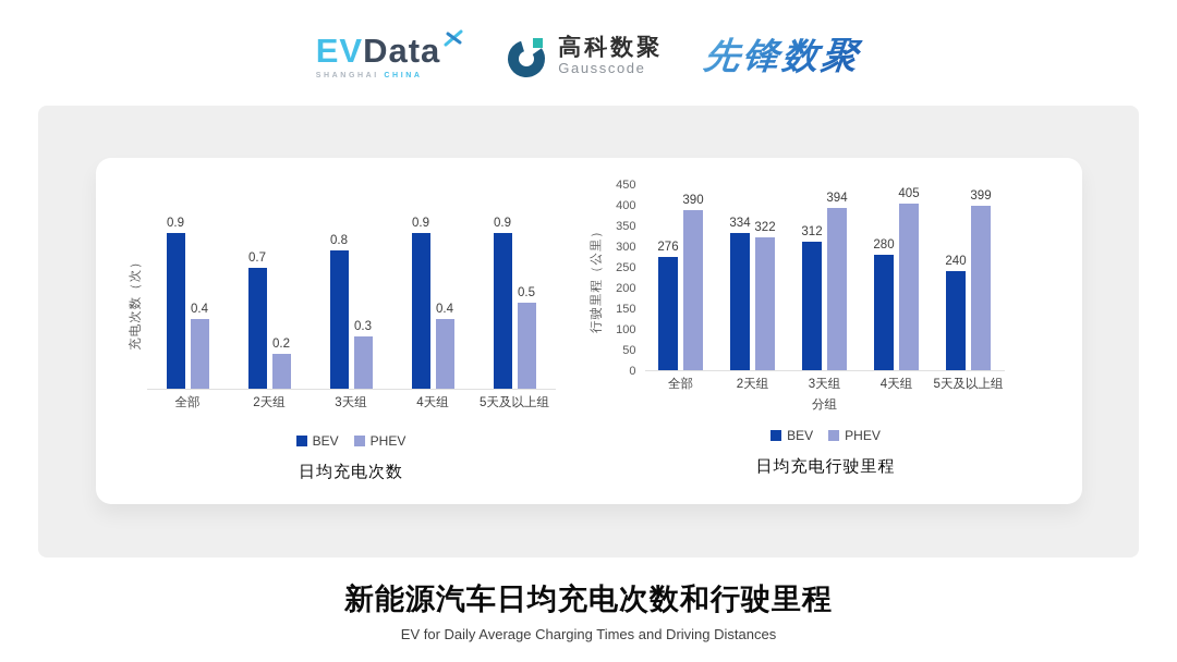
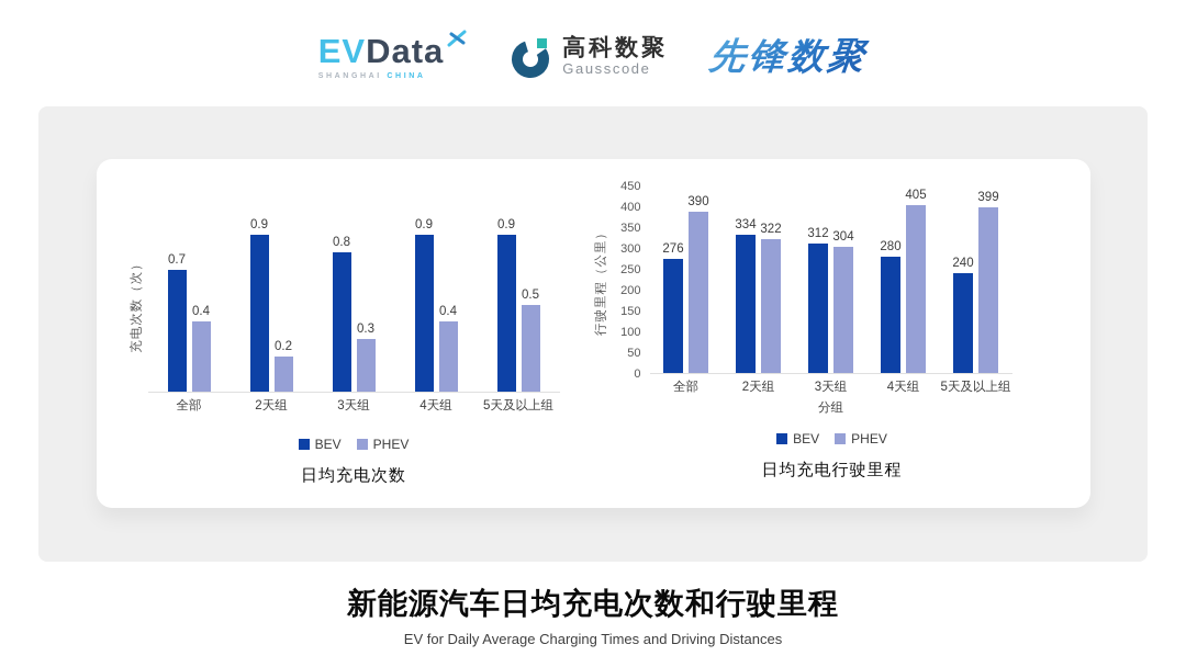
日均充电次数/BEV/全部: 0.9 -> 0.7
日均充电次数/BEV/2天组: 0.7 -> 0.9
日均充电行驶里程/PHEV/3天组: 394 -> 304
